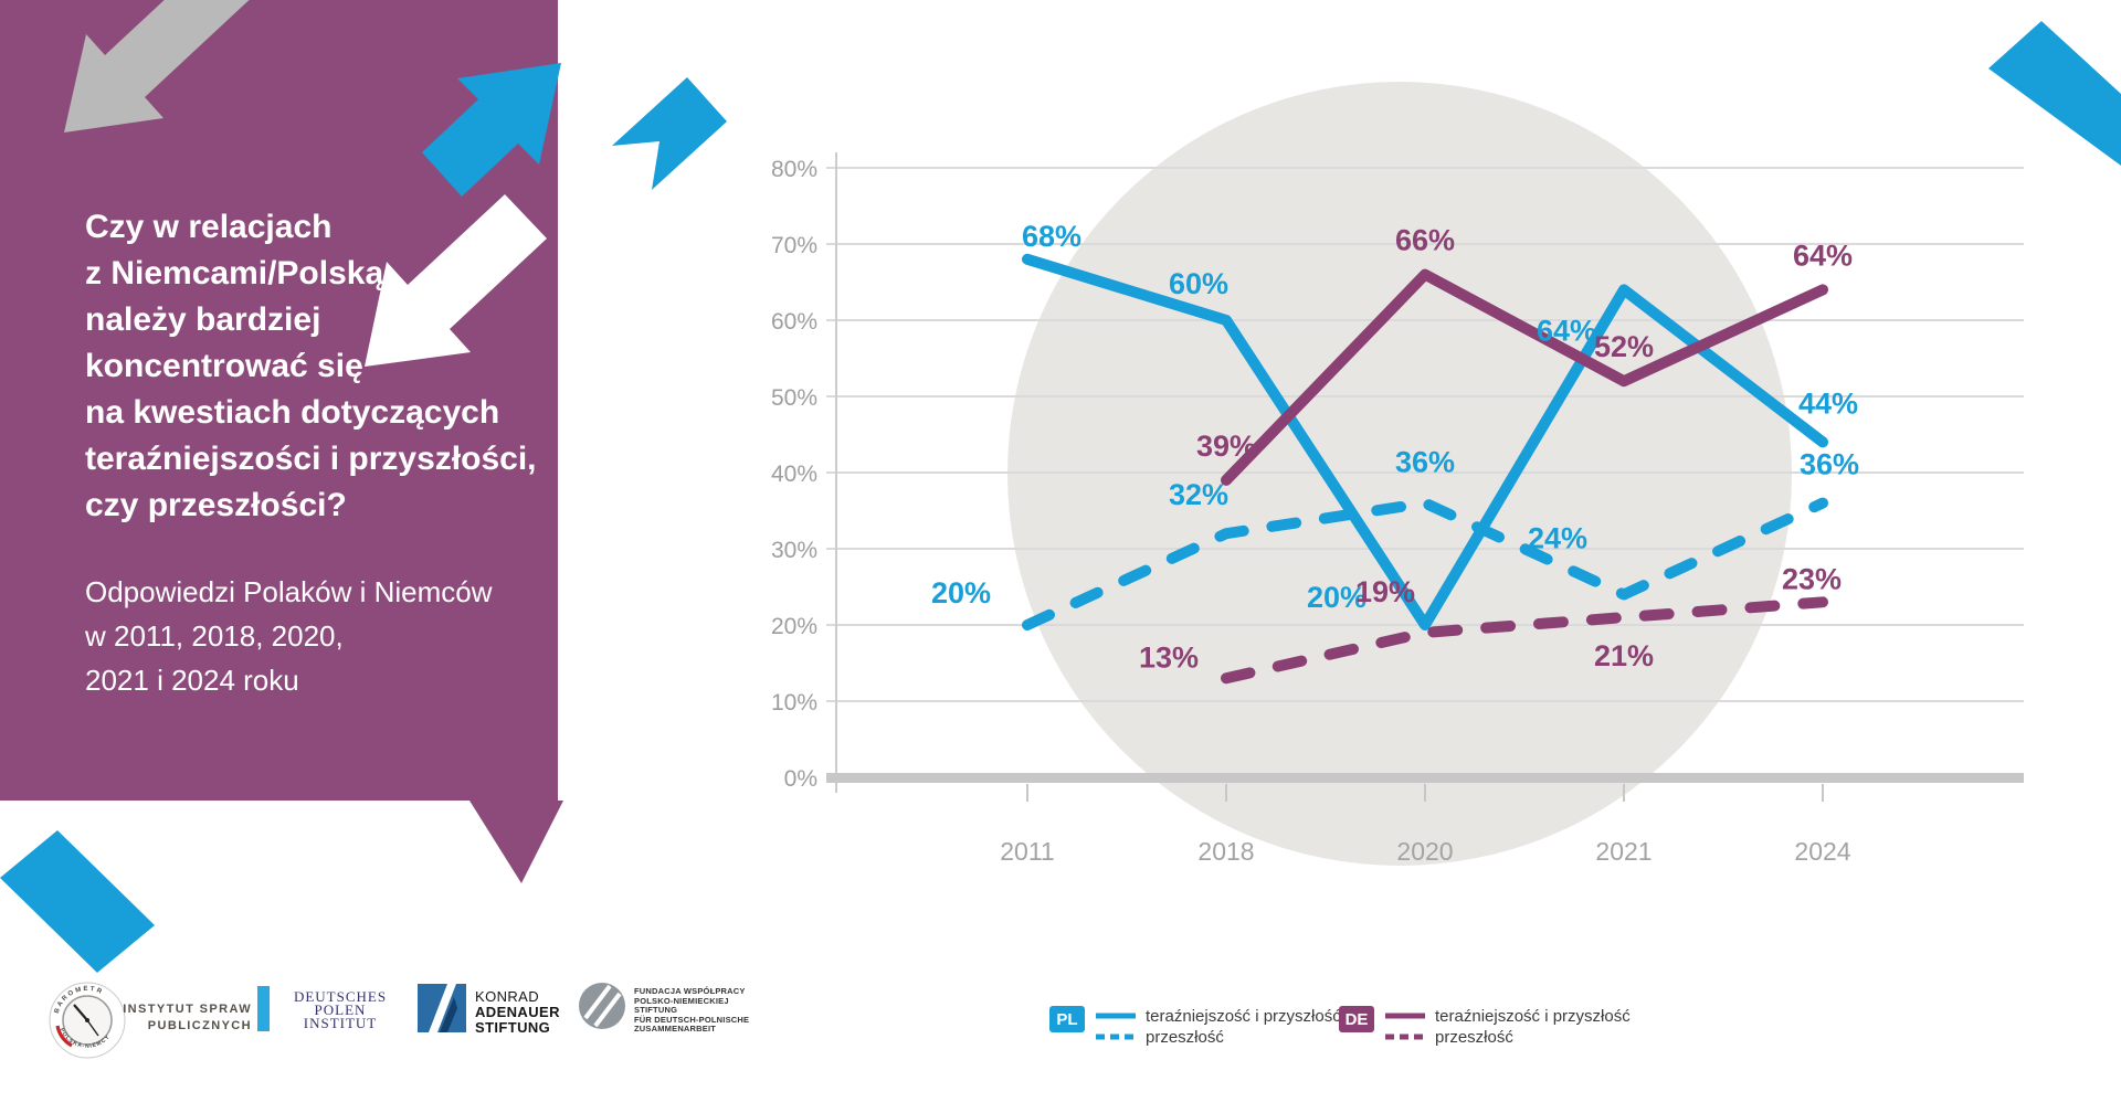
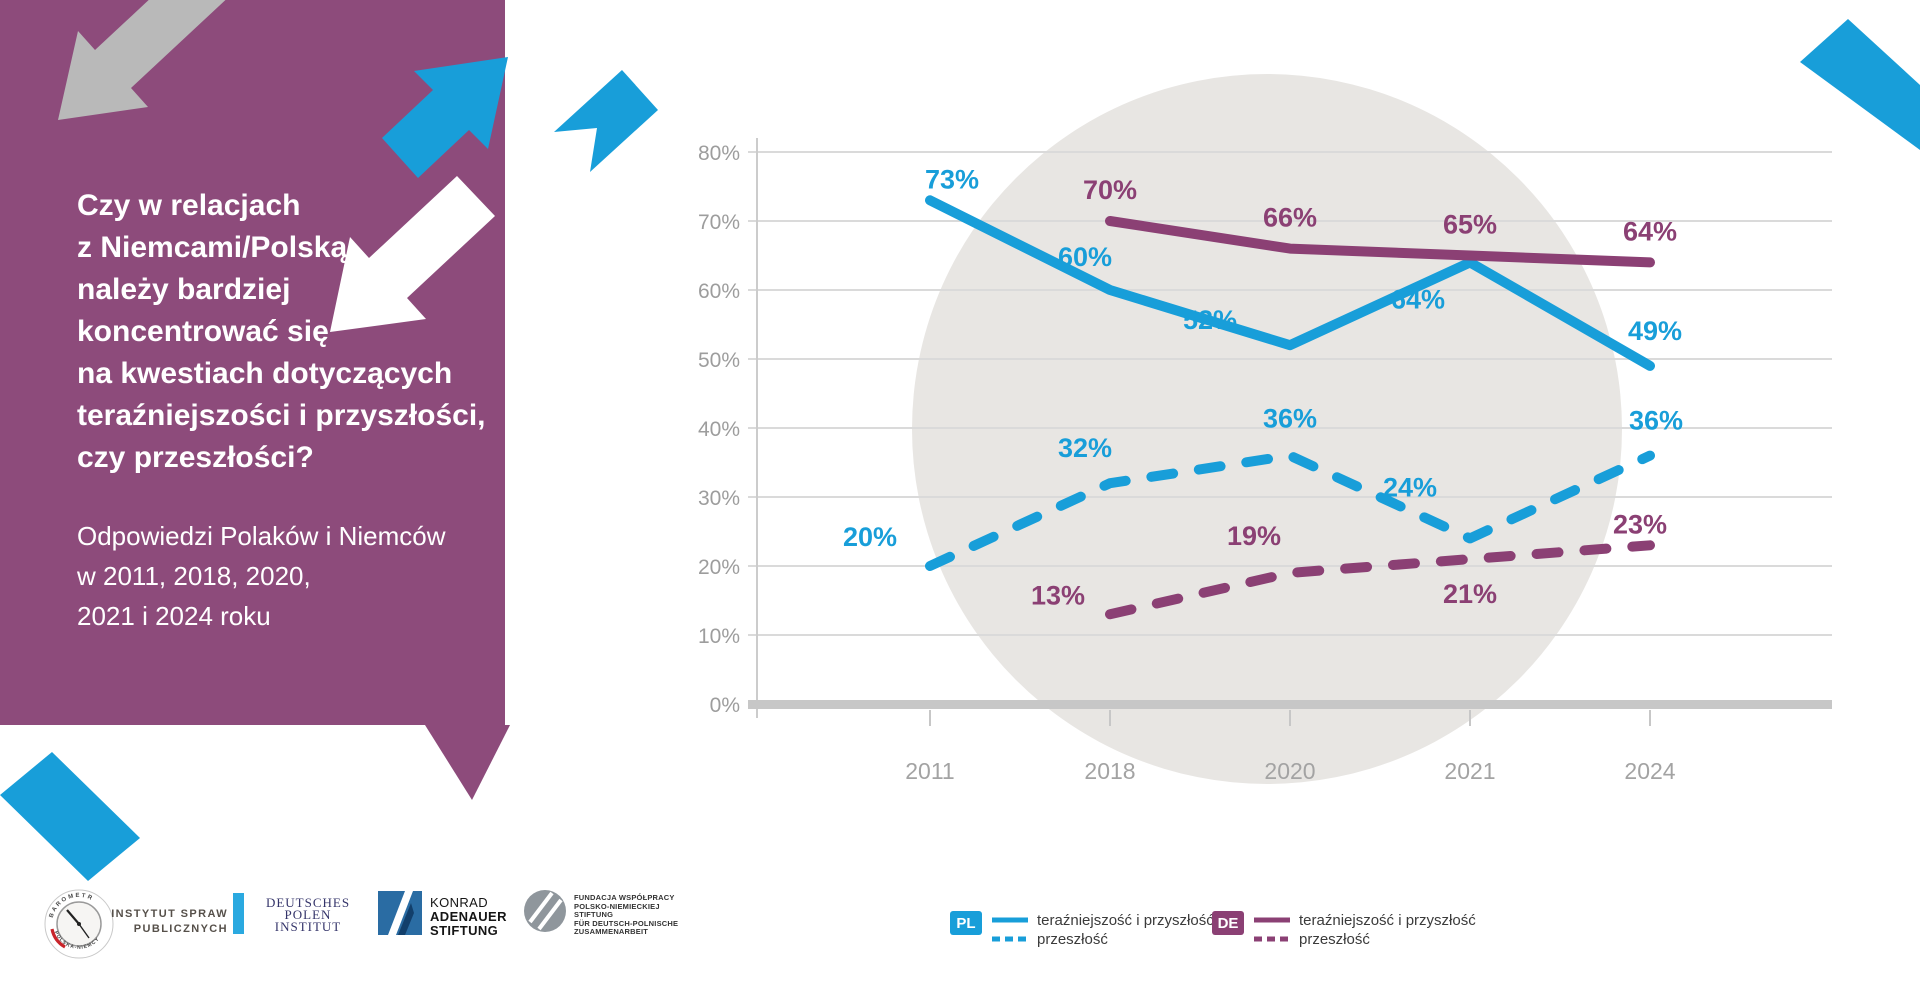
PL teraźniejszość i przyszłość/2011: 68% -> 73%
DE teraźniejszość i przyszłość/2018: 39% -> 70%
PL teraźniejszość i przyszłość/2020: 20% -> 52%
DE teraźniejszość i przyszłość/2021: 52% -> 65%
PL teraźniejszość i przyszłość/2024: 44% -> 49%
